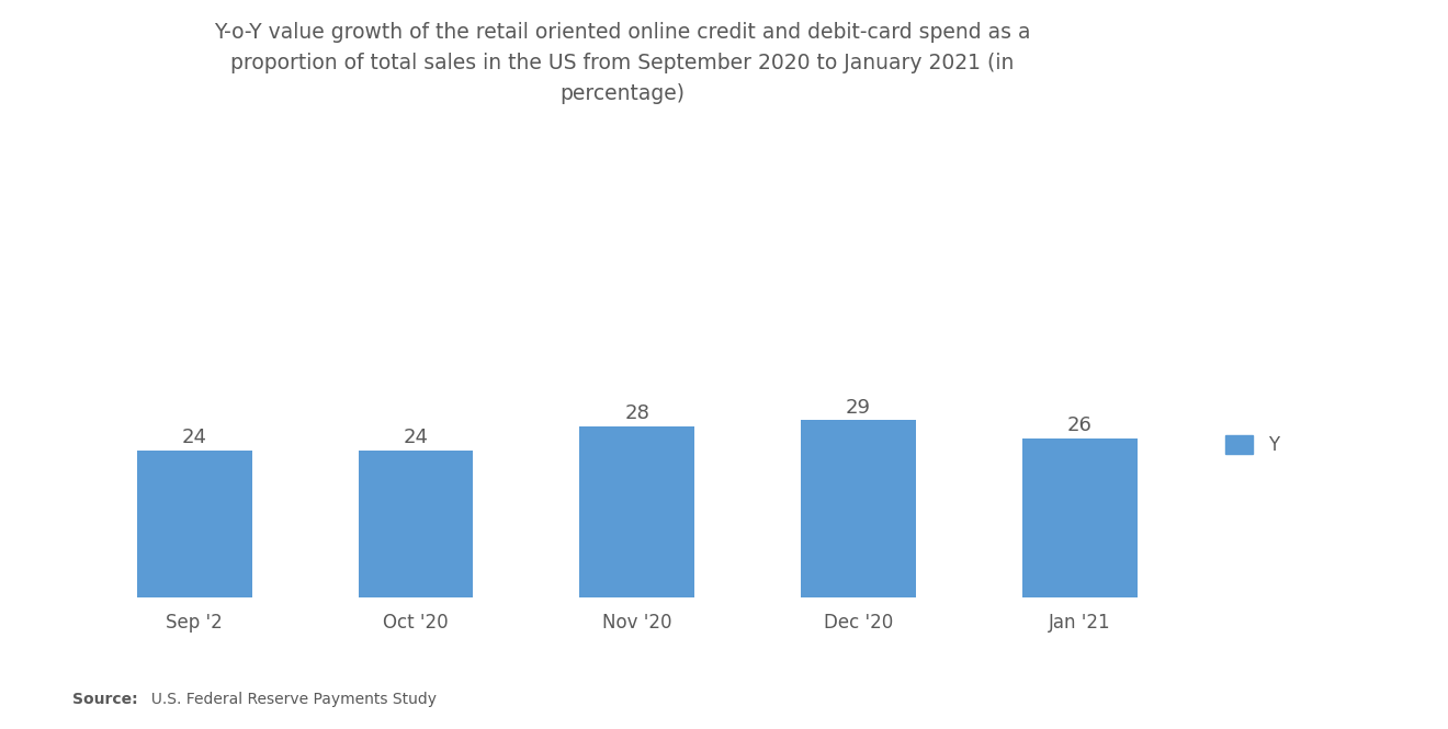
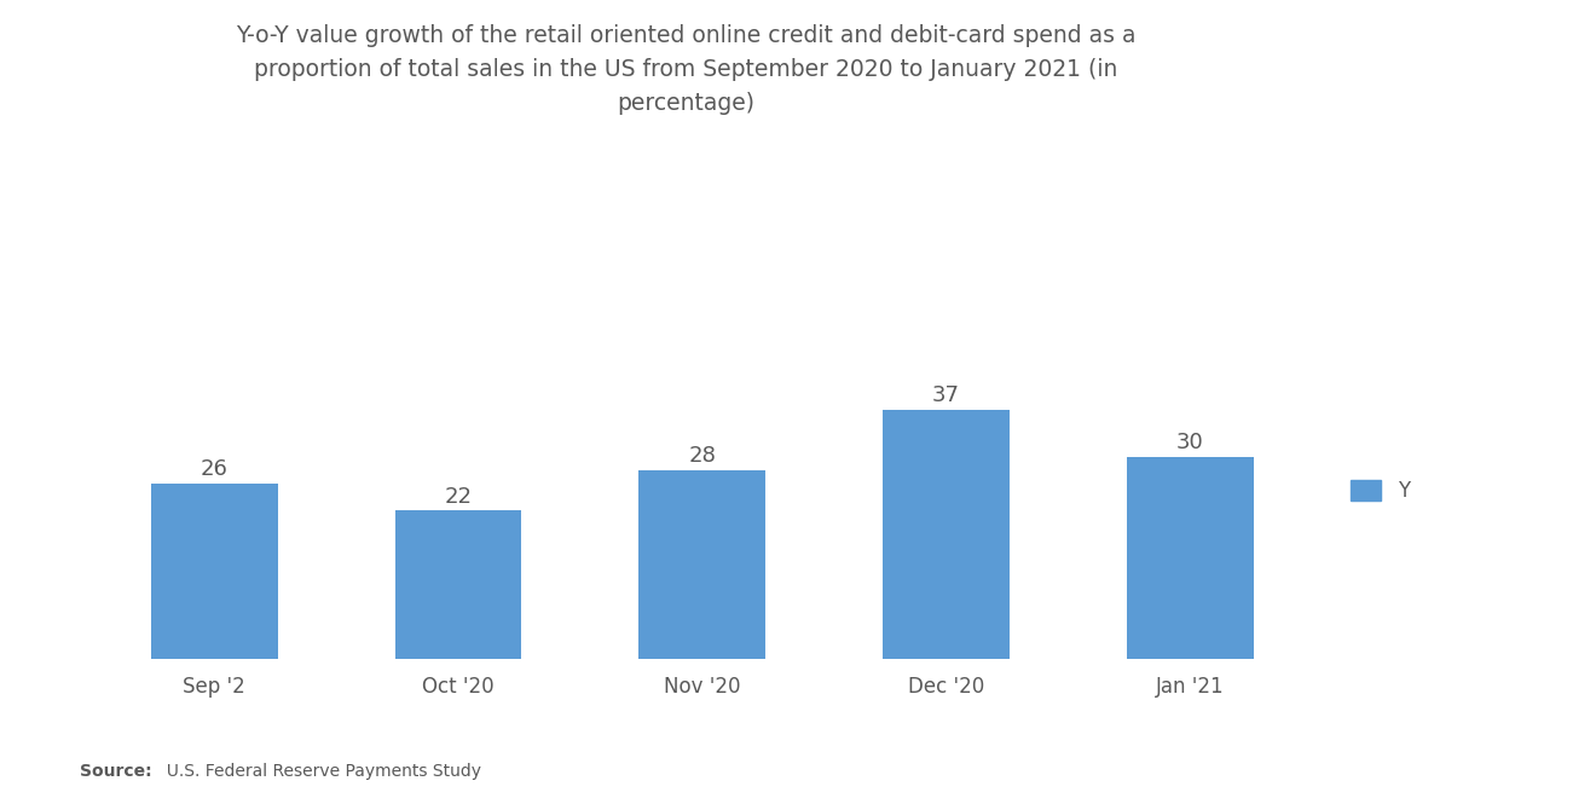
Sep '2: 24 -> 26
Oct '20: 24 -> 22
Dec '20: 29 -> 37
Jan '21: 26 -> 30
